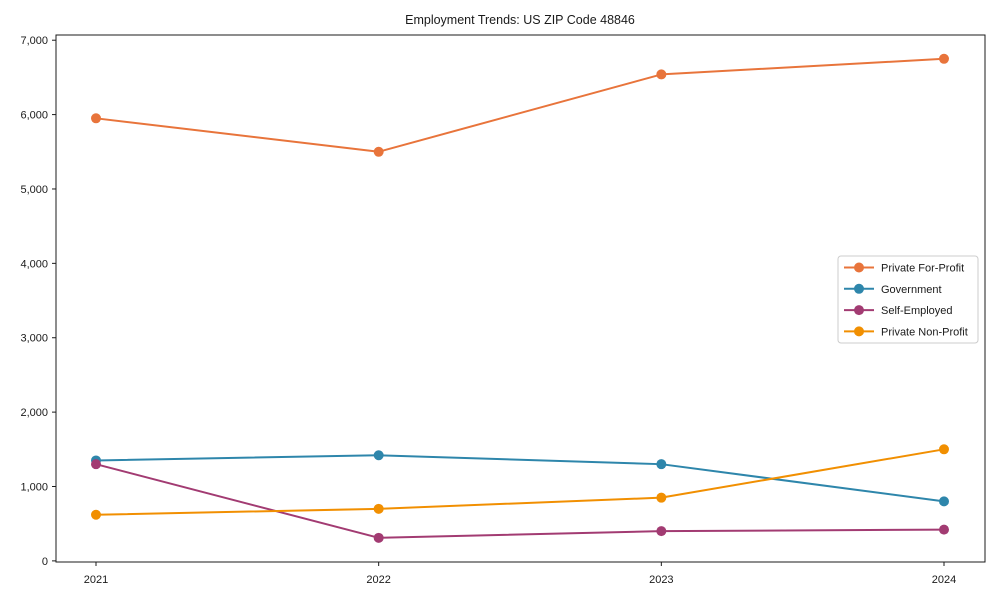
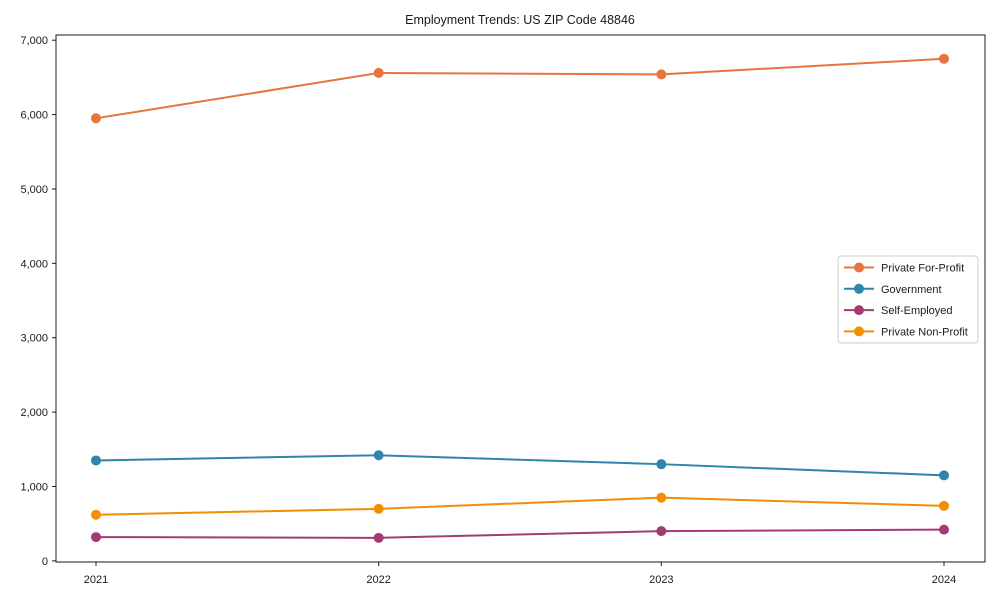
Self-Employed/2021: 1300 -> 300
Private For-Profit/2022: 5500 -> 6600
Government/2024: 800 -> 1200
Private Non-Profit/2024: 1500 -> 700
